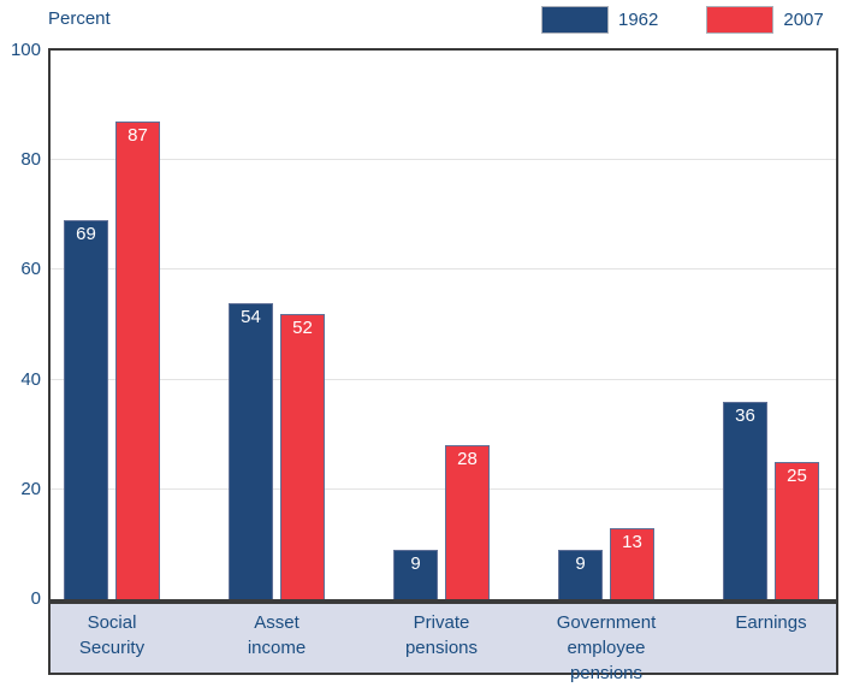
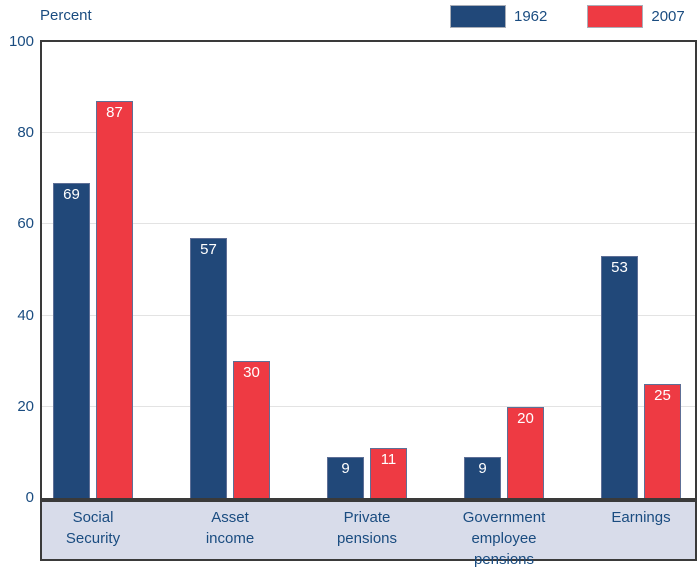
1962/Asset income: 54 -> 57
2007/Asset income: 52 -> 30
2007/Private pensions: 28 -> 11
2007/Government employee pensions: 13 -> 20
1962/Earnings: 36 -> 53
